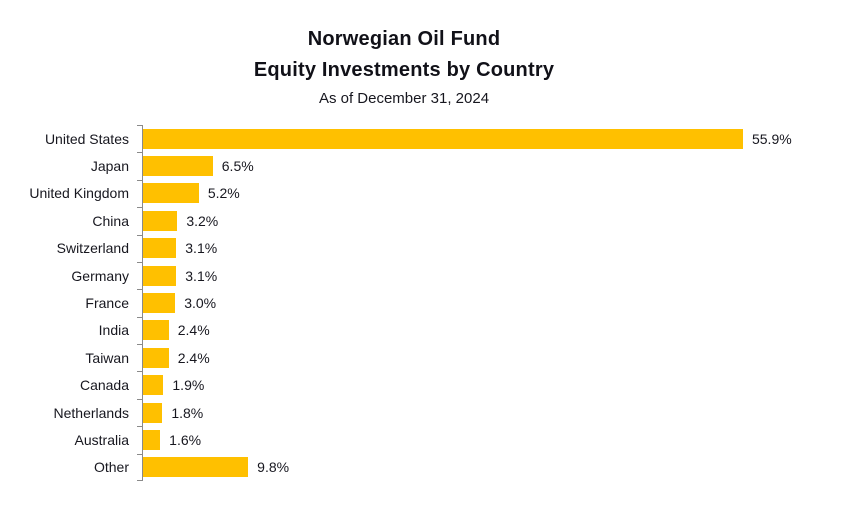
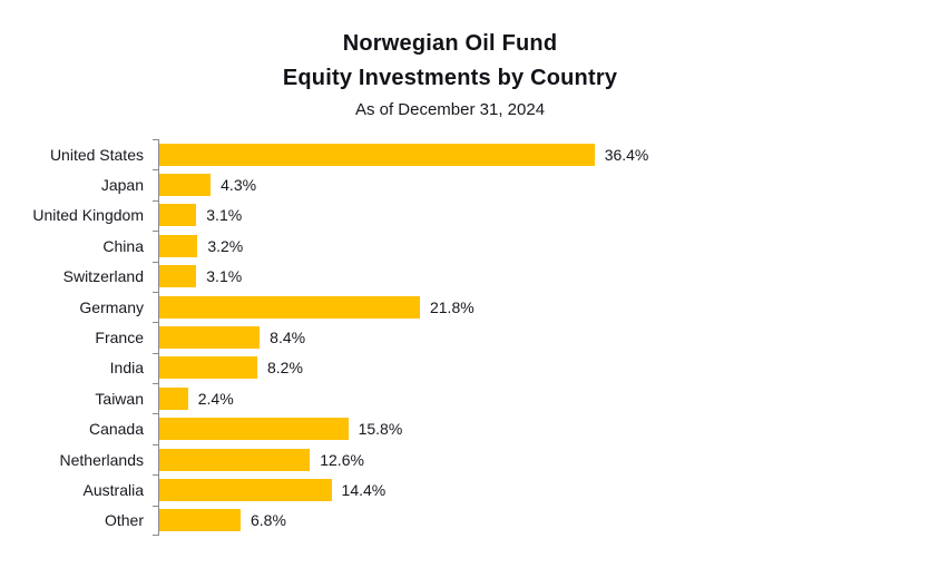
United States: 55.9% -> 36.4%
Japan: 6.5% -> 4.3%
United Kingdom: 5.2% -> 3.1%
Germany: 3.1% -> 21.8%
France: 3.0% -> 8.4%
India: 2.4% -> 8.2%
Canada: 1.9% -> 15.8%
Netherlands: 1.8% -> 12.6%
Australia: 1.6% -> 14.4%
Other: 9.8% -> 6.8%
